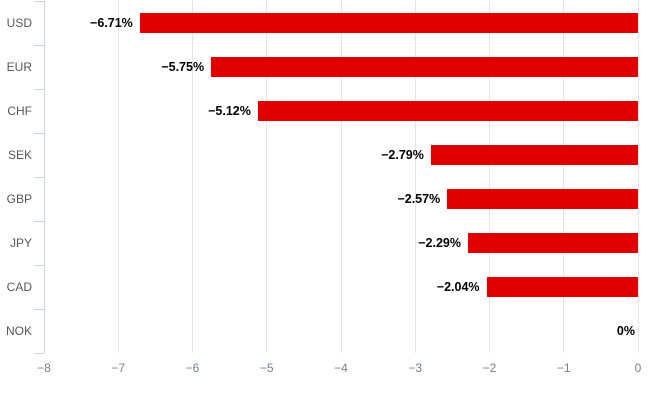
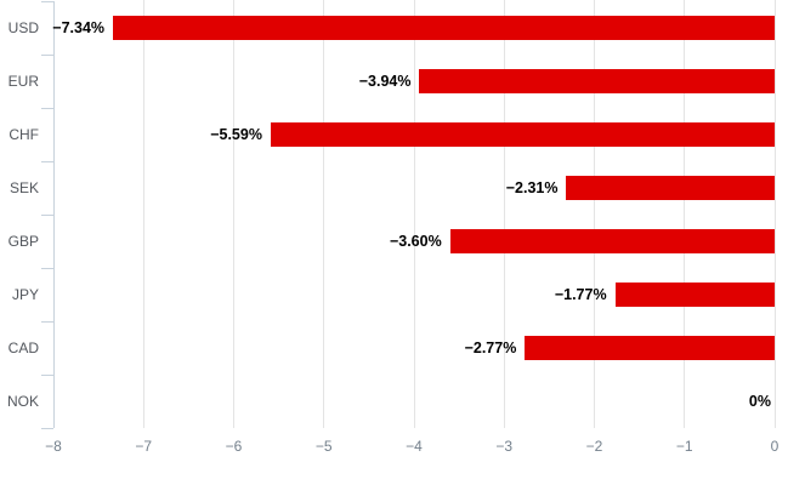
USD: −6.71% -> −7.34%
EUR: −5.75% -> −3.94%
CHF: −5.12% -> −5.59%
SEK: −2.79% -> −2.31%
GBP: −2.57% -> −3.60%
JPY: −2.29% -> −1.77%
CAD: −2.04% -> −2.77%
